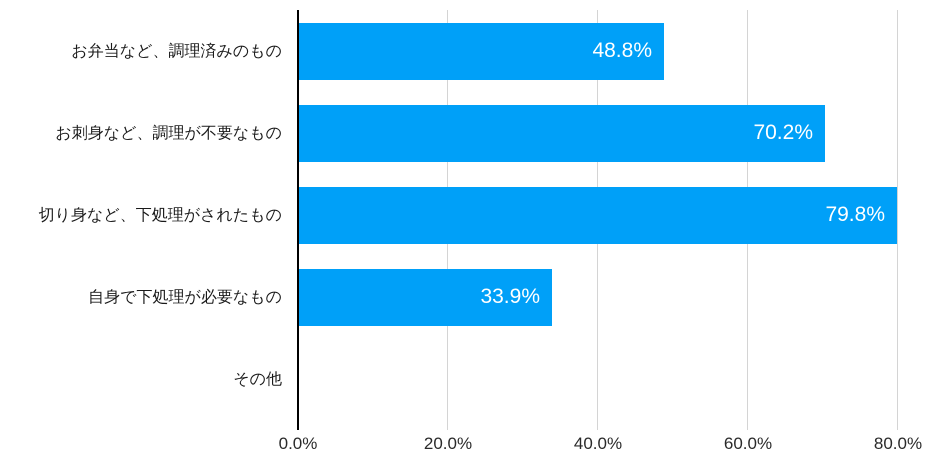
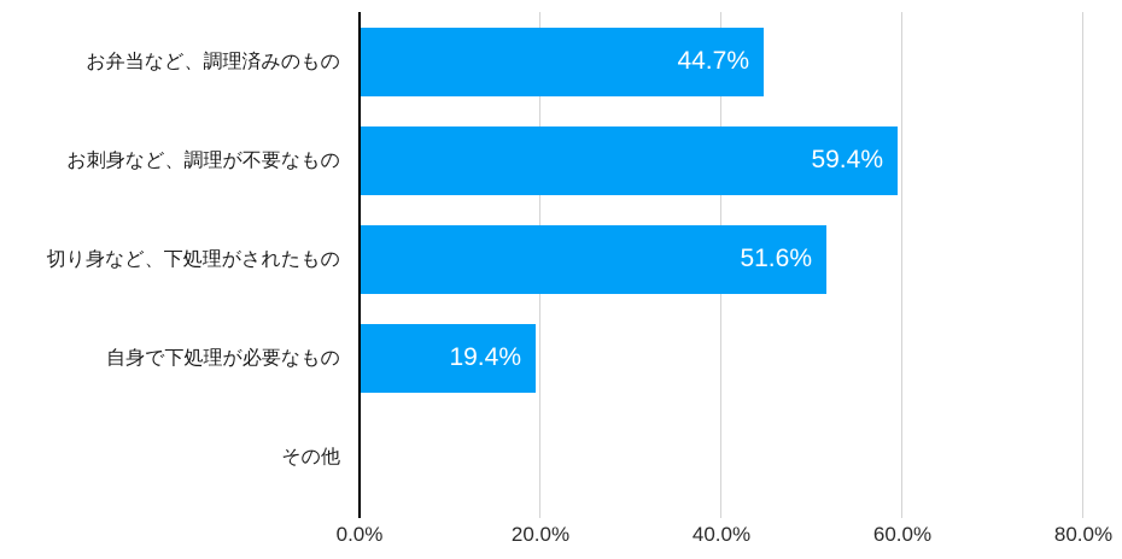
お弁当など、調理済みのもの: 48.8% -> 44.7%
お刺身など、調理が不要なもの: 70.2% -> 59.4%
切り身など、下処理がされたもの: 79.8% -> 51.6%
自身で下処理が必要なもの: 33.9% -> 19.4%
